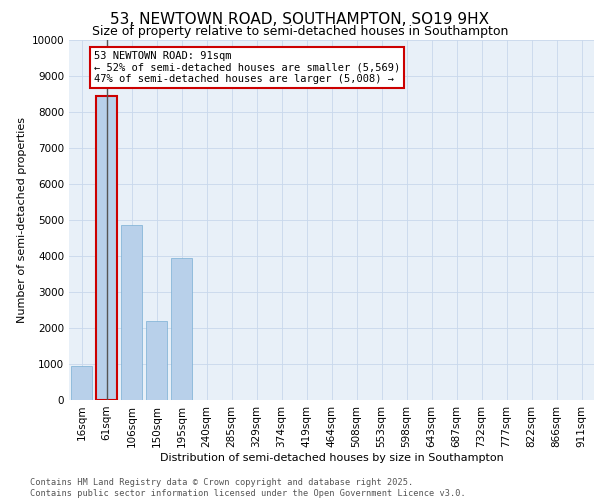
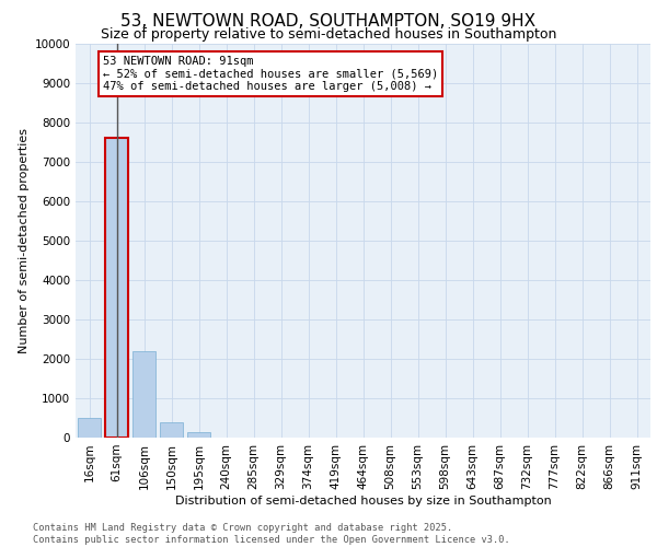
16sqm: 950 -> 500
61sqm: 8450 -> 7600
106sqm: 4850 -> 2200
150sqm: 2200 -> 380
195sqm: 3950 -> 130
